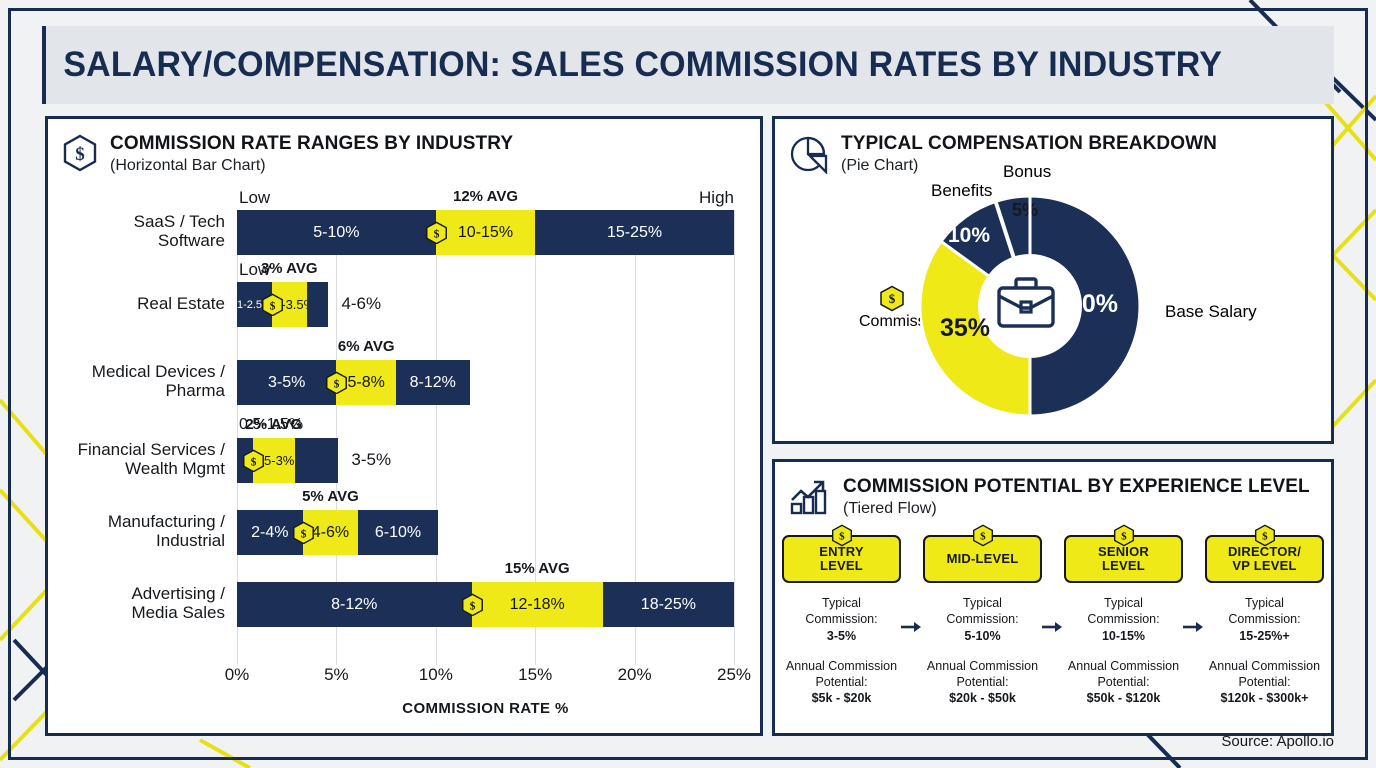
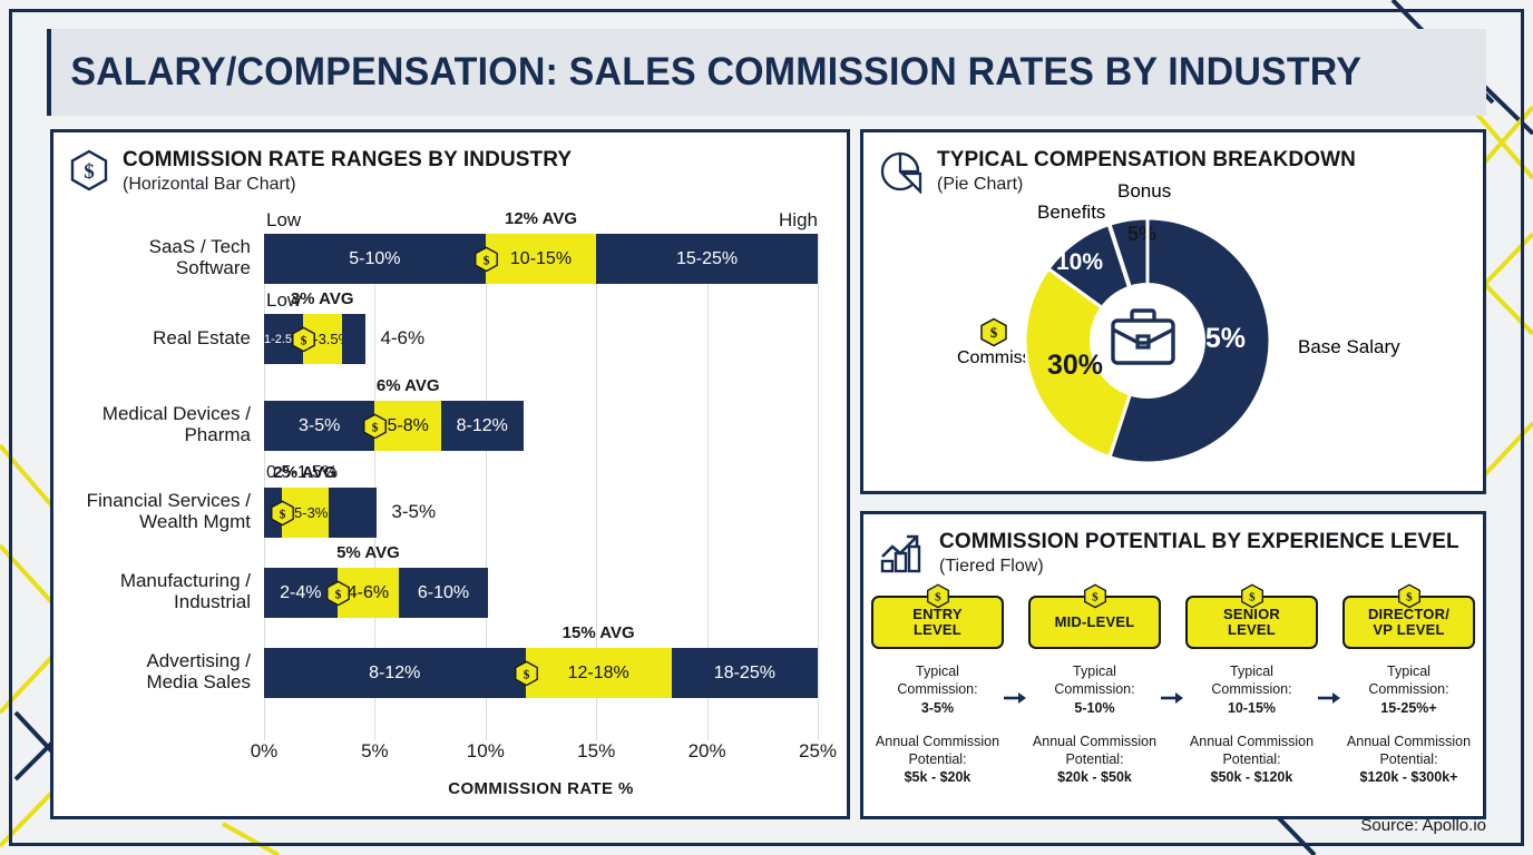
TYPICAL COMPENSATION BREAKDOWN/Base Salary: 50% -> 55%
TYPICAL COMPENSATION BREAKDOWN/Commission: 35% -> 30%
